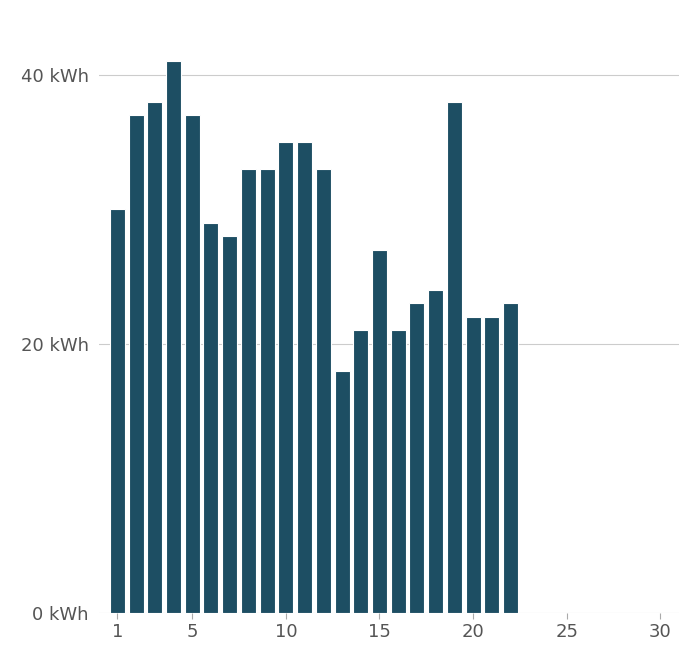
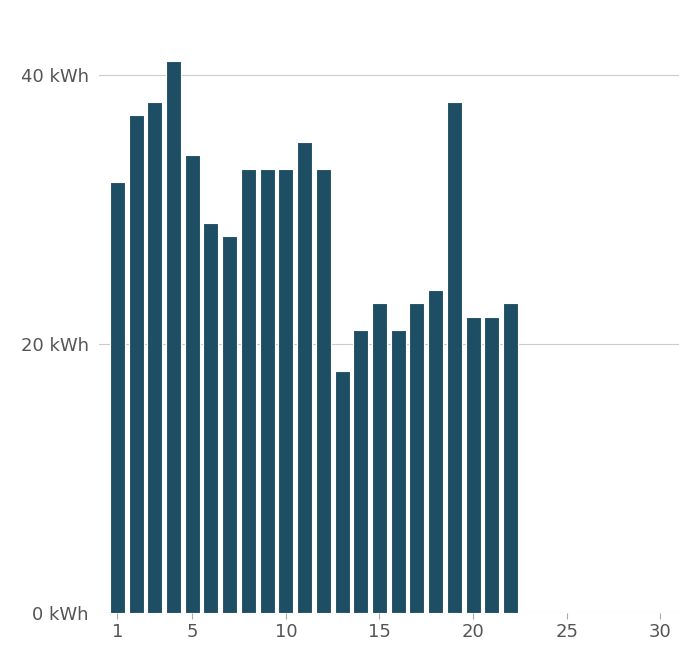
1: 30 kWh -> 32 kWh
5: 37 kWh -> 34 kWh
10: 35 kWh -> 33 kWh
15: 27 kWh -> 23 kWh
